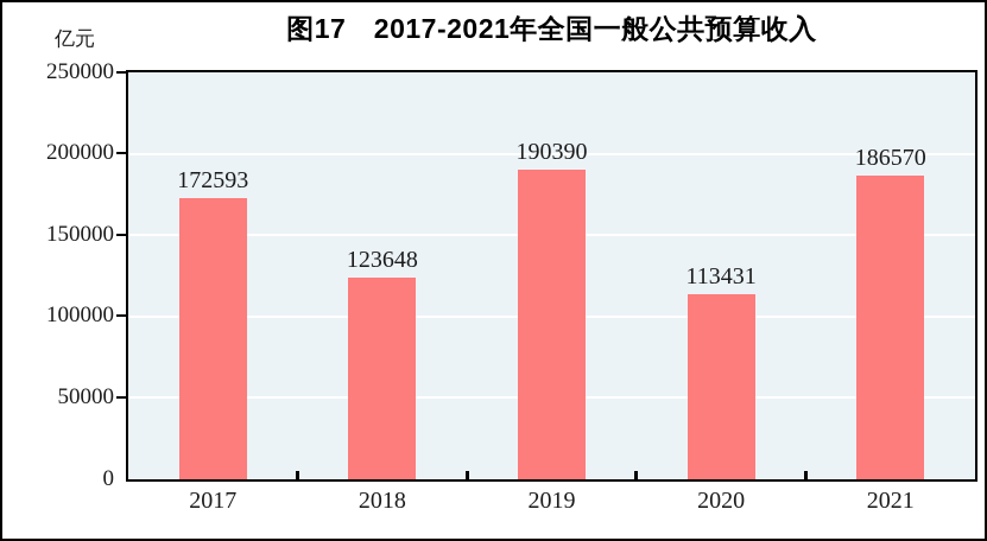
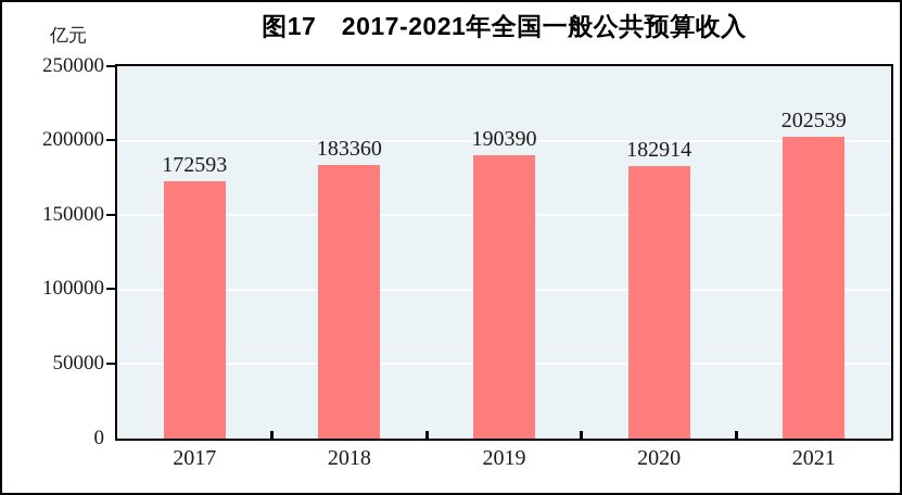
2018: 123648 -> 183360
2020: 113431 -> 182914
2021: 186570 -> 202539
